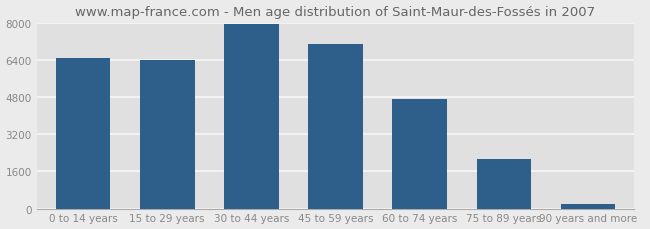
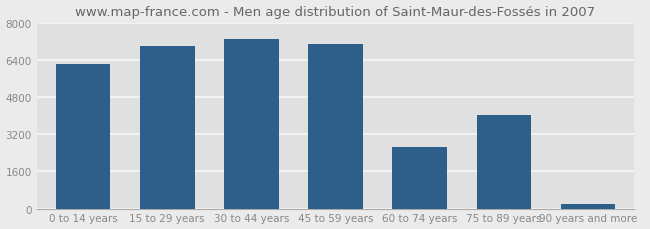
0 to 14 years: 6500 -> 6250
15 to 29 years: 6400 -> 7000
30 to 44 years: 7950 -> 7300
60 to 74 years: 4700 -> 2650
75 to 89 years: 2150 -> 4050
